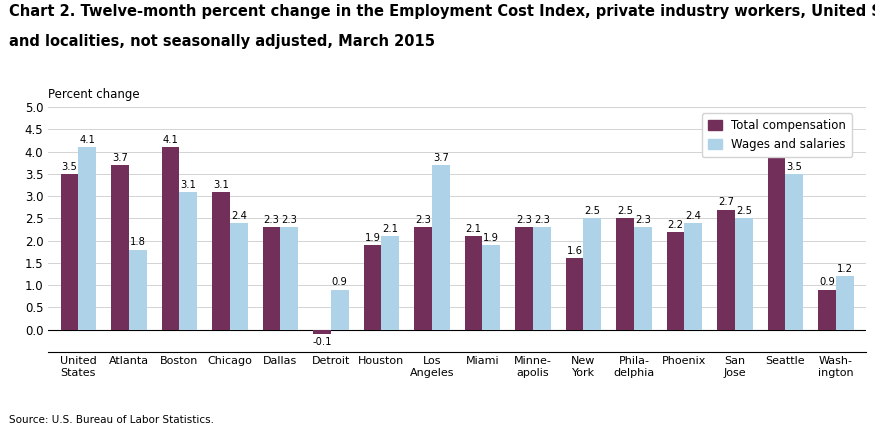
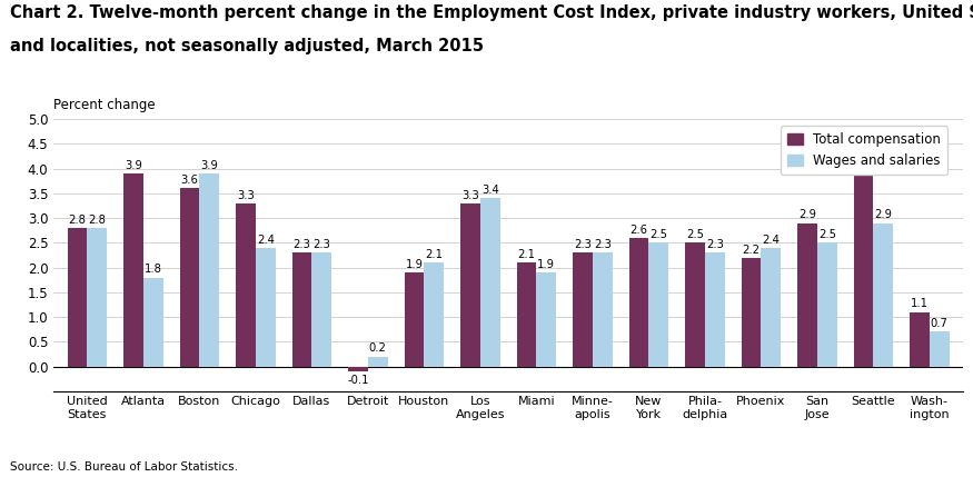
Total compensation/United States: 3.5 -> 2.8
Wages and salaries/United States: 4.1 -> 2.8
Total compensation/Atlanta: 3.7 -> 3.9
Total compensation/Boston: 4.1 -> 3.6
Wages and salaries/Boston: 3.1 -> 3.9
Total compensation/Chicago: 3.1 -> 3.3
Wages and salaries/Detroit: 0.9 -> 0.2
Total compensation/Los Angeles: 2.3 -> 3.3
Wages and salaries/Los Angeles: 3.7 -> 3.4
Total compensation/New York: 1.6 -> 2.6
Total compensation/San Jose: 2.7 -> 2.9
Wages and salaries/Seattle: 3.5 -> 2.9
Total compensation/Wash- ington: 0.9 -> 1.1
Wages and salaries/Wash- ington: 1.2 -> 0.7
